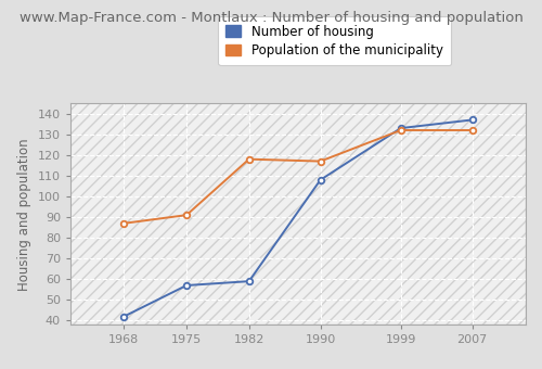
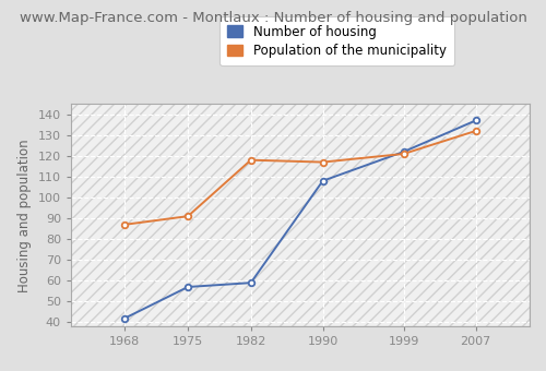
Number of housing/1999: 133 -> 122
Population of the municipality/1999: 132 -> 121
